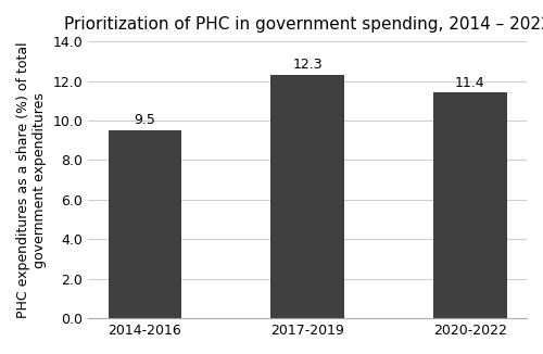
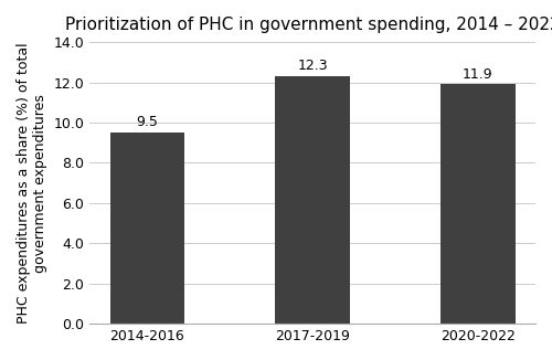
2020-2022: 11.4 -> 11.9
